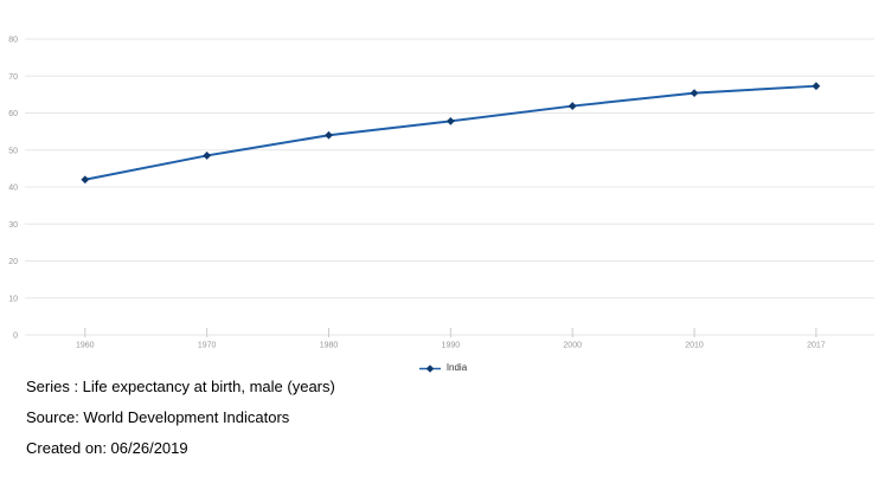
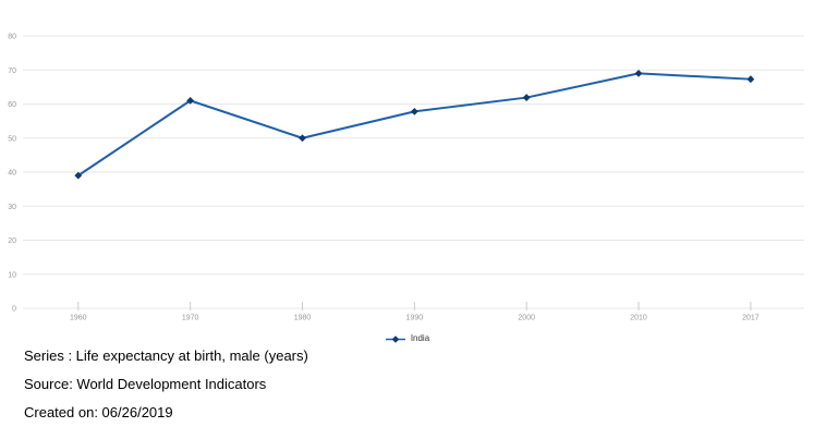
1960: 42 -> 39
1970: 48 -> 61
1980: 54 -> 50
2010: 65 -> 69
